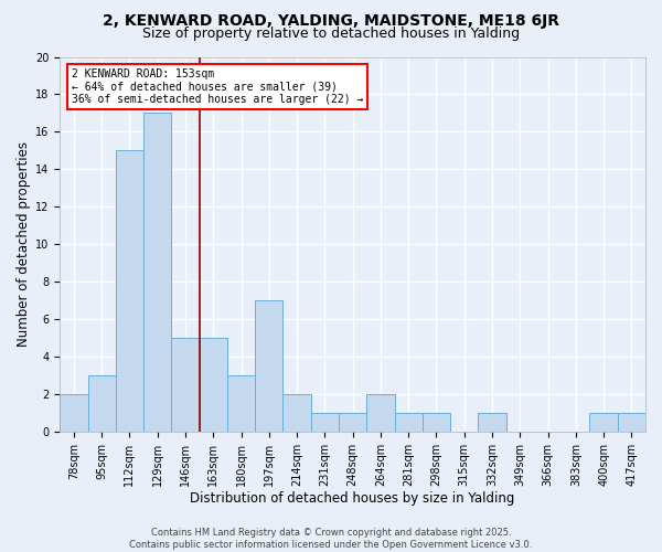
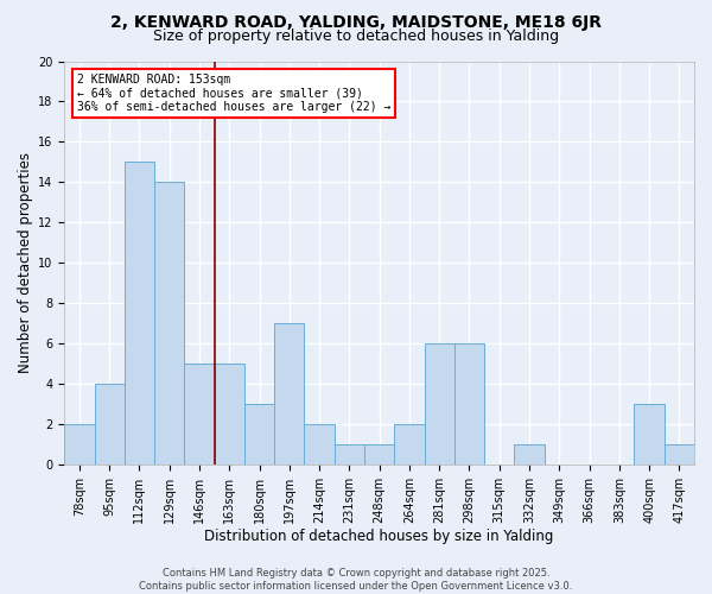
95sqm: 3 -> 4
129sqm: 17 -> 14
281sqm: 1 -> 6
298sqm: 1 -> 6
400sqm: 1 -> 3
